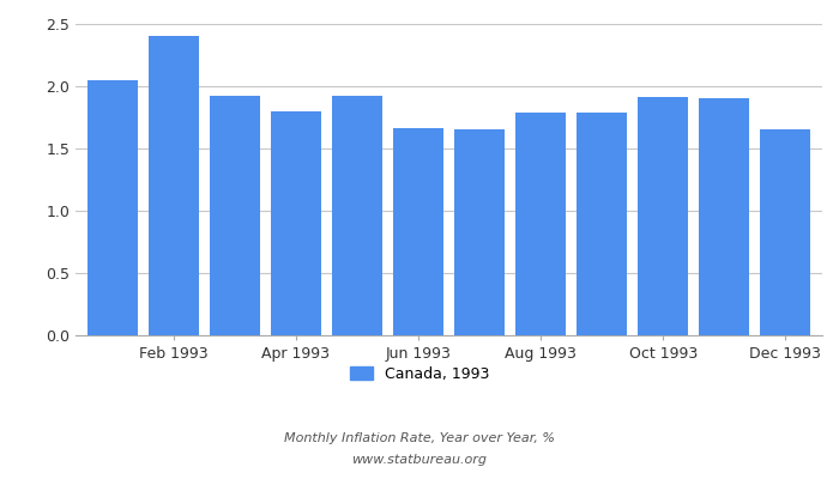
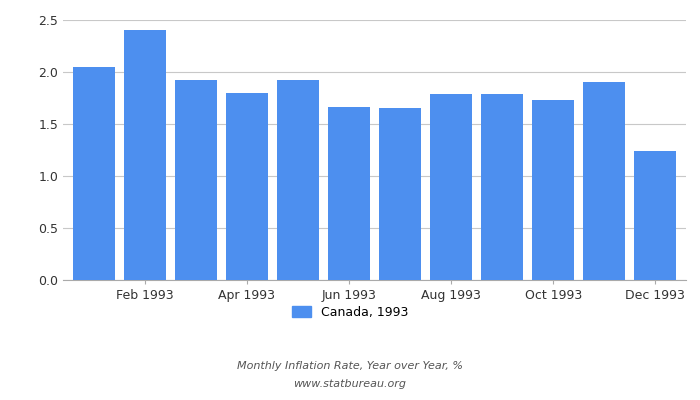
Oct 1993: 1.91 -> 1.73
Dec 1993: 1.65 -> 1.24
